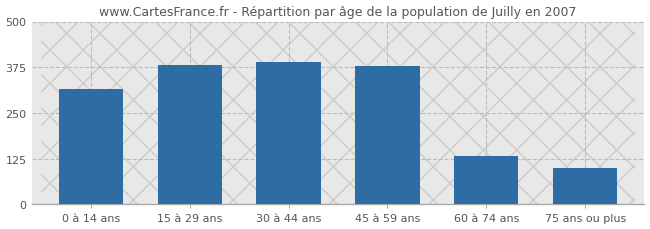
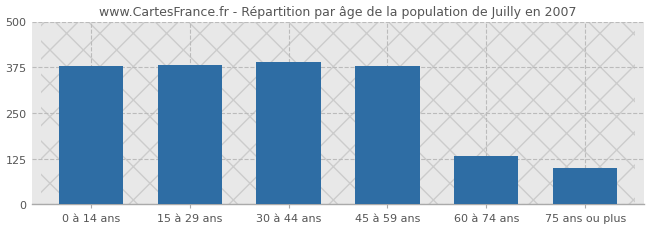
0 à 14 ans: 315 -> 379
